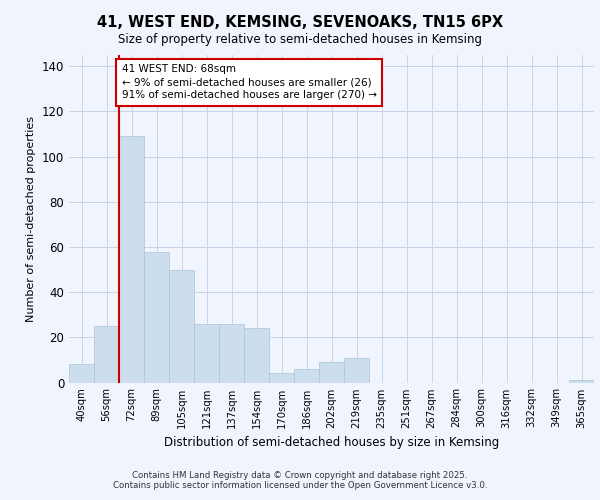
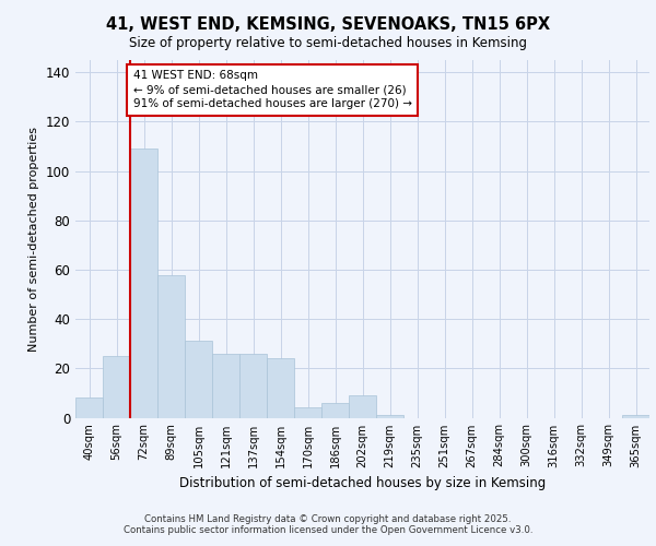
105sqm: 50 -> 31
219sqm: 11 -> 1
